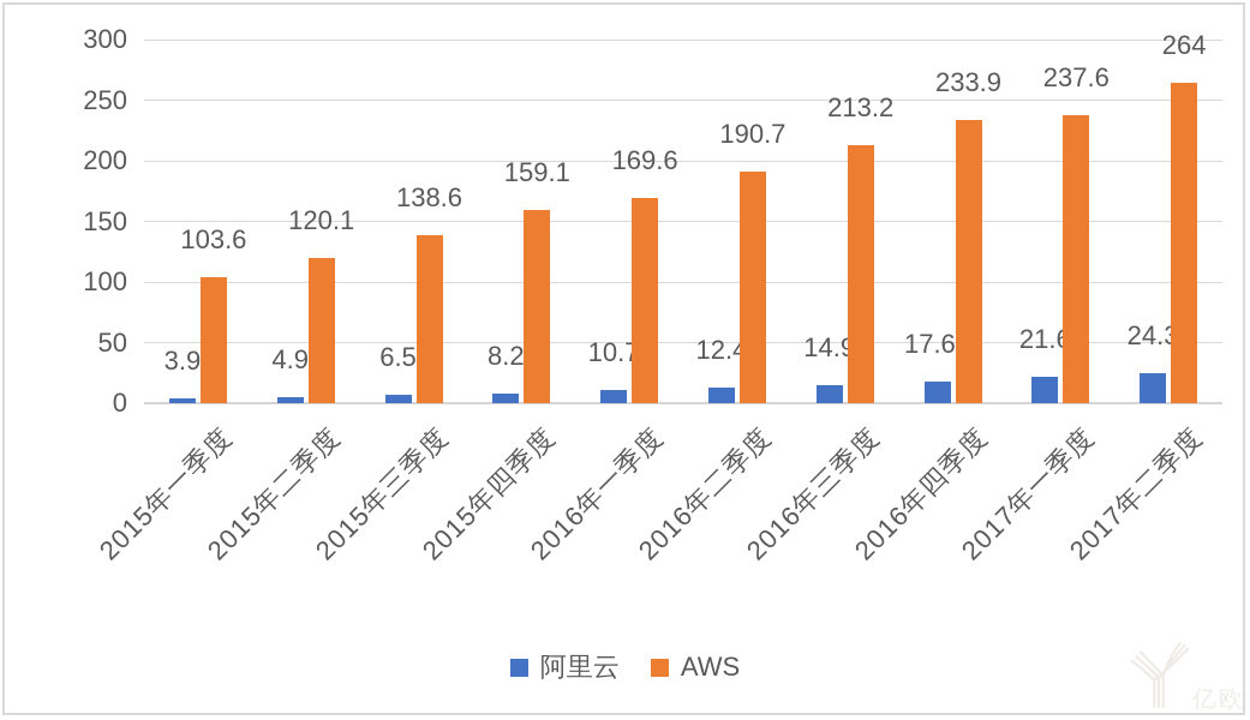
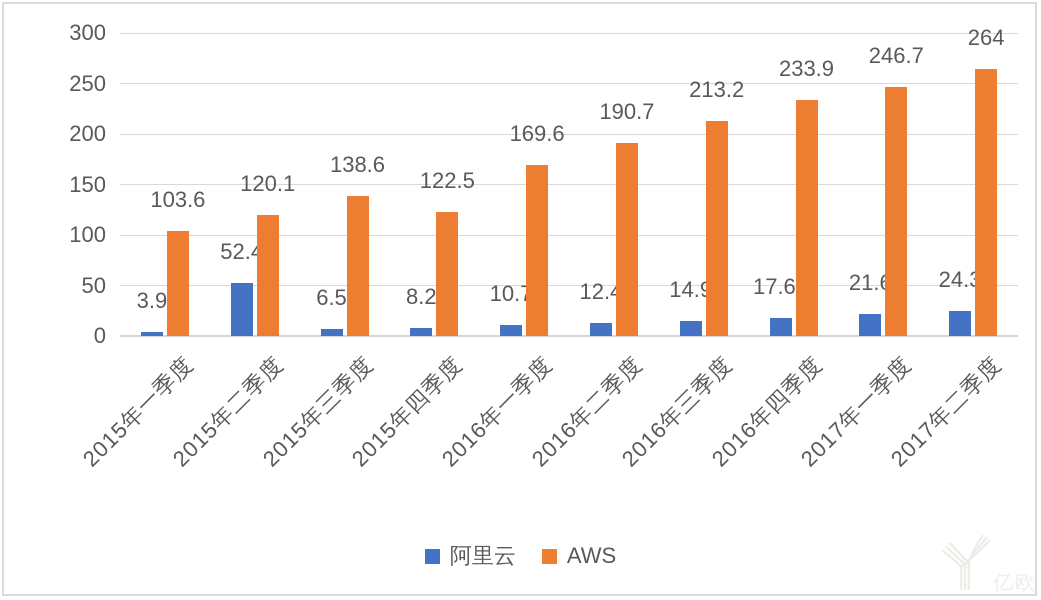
阿里云/2015年二季度: 4.9 -> 52.4
AWS/2015年四季度: 159.1 -> 122.5
AWS/2017年一季度: 237.6 -> 246.7
